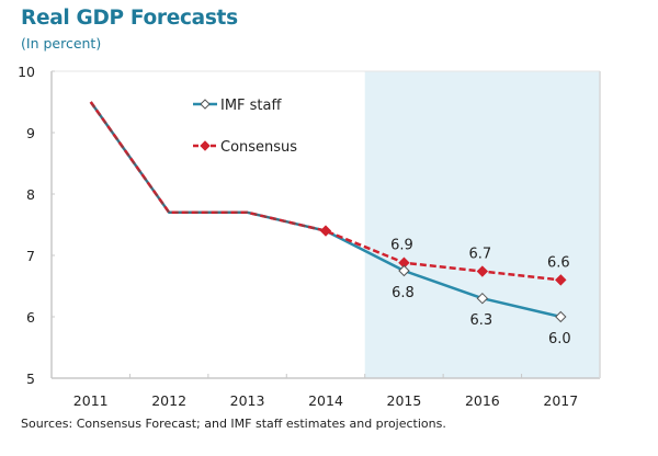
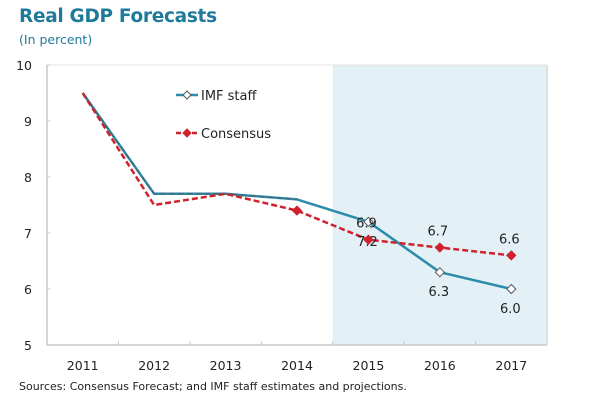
Consensus/2012: 7.7 -> 7.5
IMF staff/2014: 7.4 -> 7.6
IMF staff/2015: 6.8 -> 7.2
